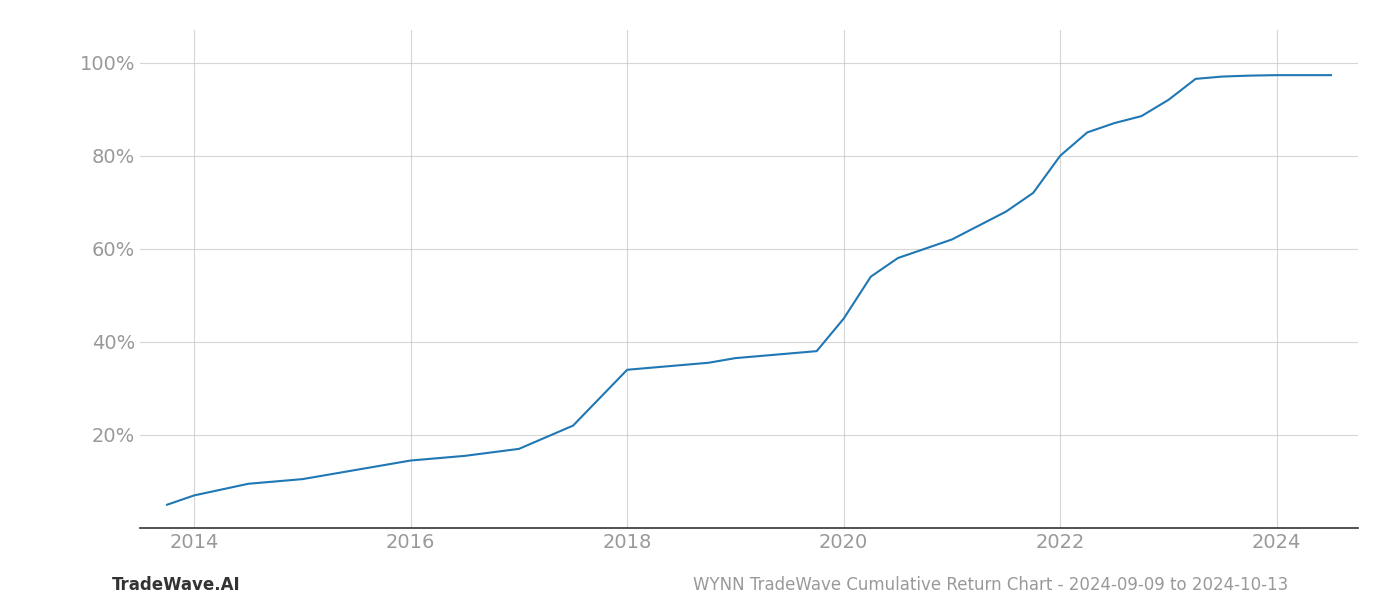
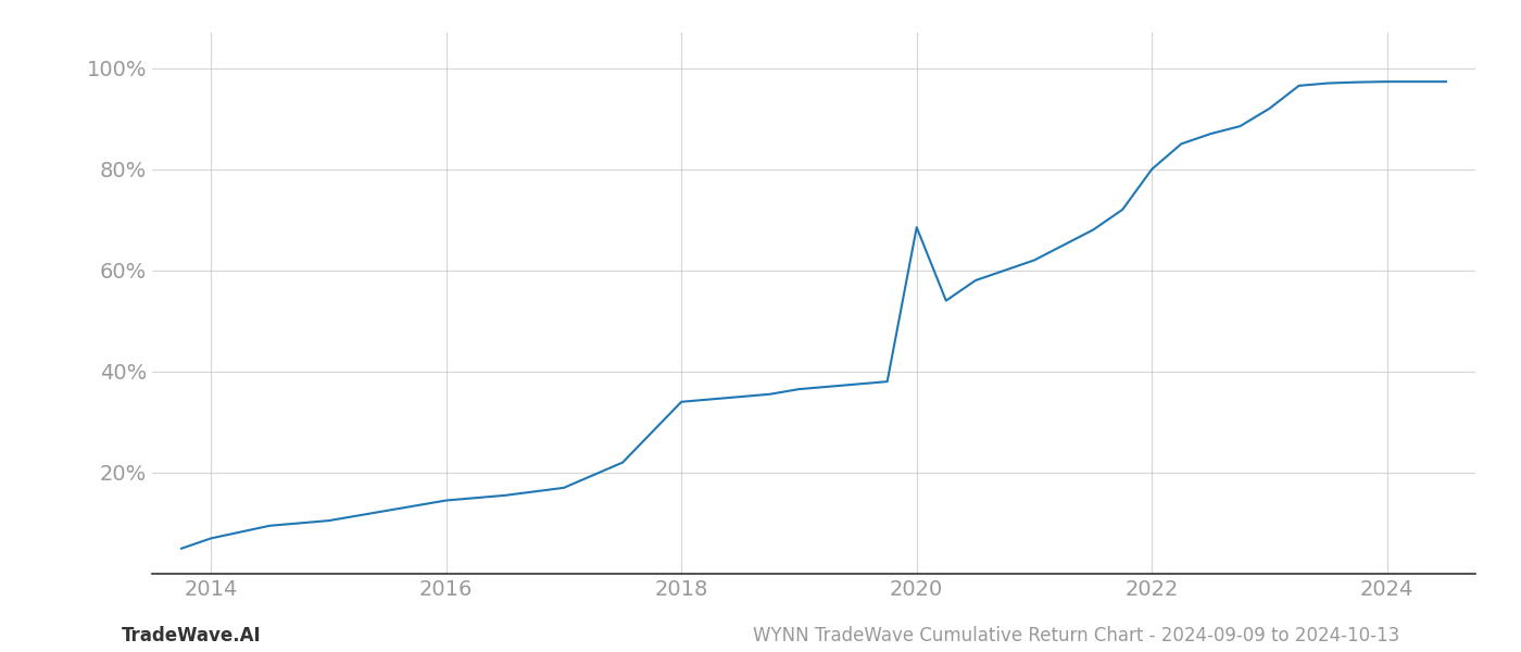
2020: 45.0% -> 68.5%
